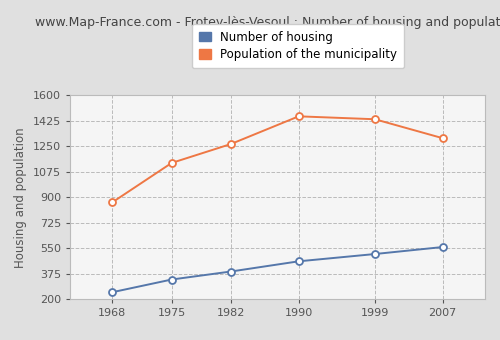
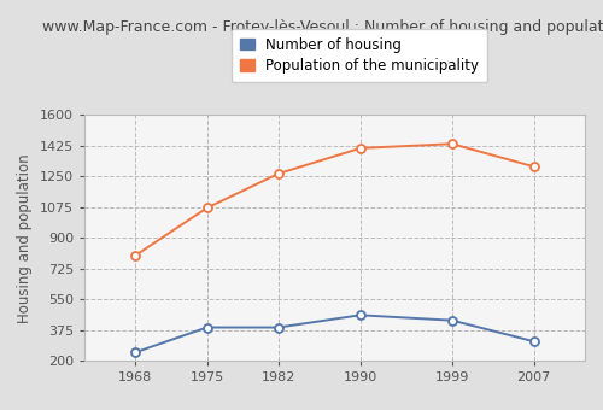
Population of the municipality/1968: 860 -> 800
Number of housing/1975: 340 -> 390
Population of the municipality/1975: 1140 -> 1070
Population of the municipality/1990: 1460 -> 1410
Number of housing/1999: 510 -> 430
Number of housing/2007: 560 -> 310
